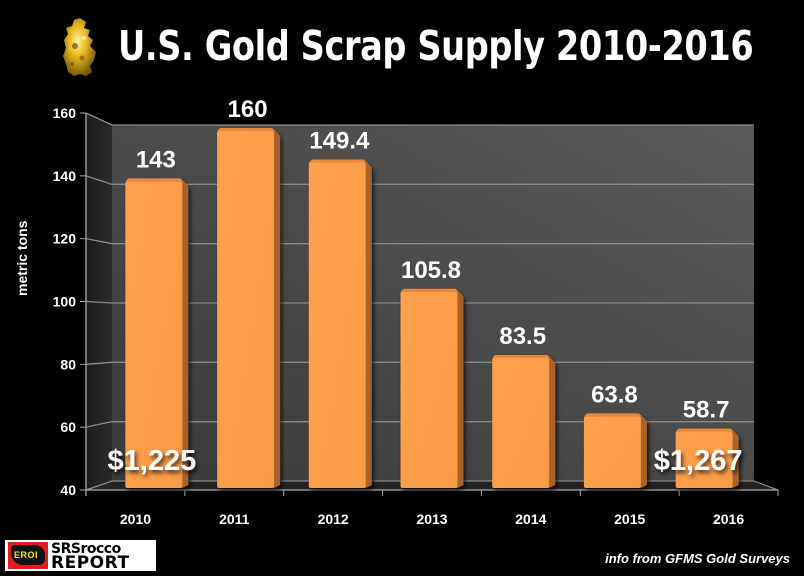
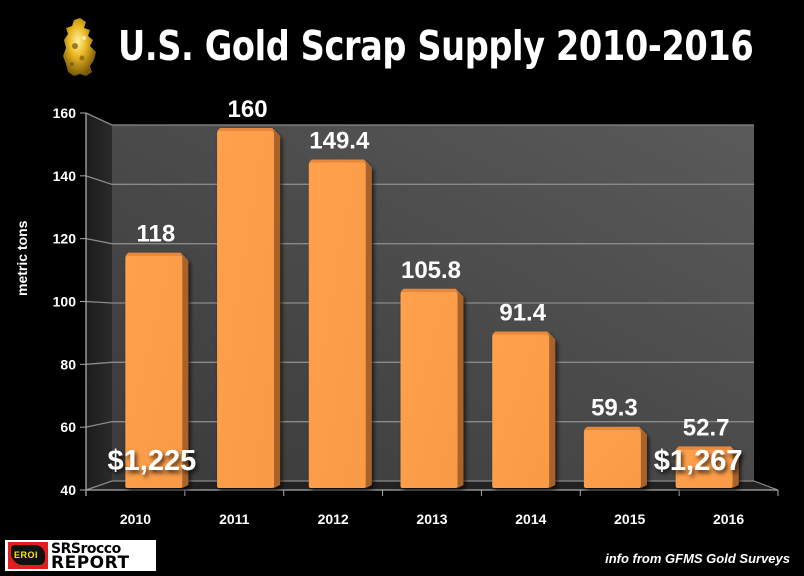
2010: 143 -> 118
2014: 83.5 -> 91.4
2015: 63.8 -> 59.3
2016: 58.7 -> 52.7
